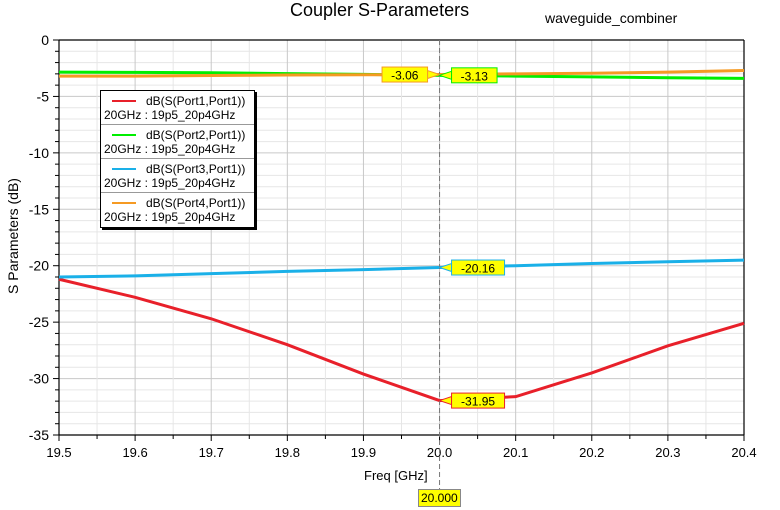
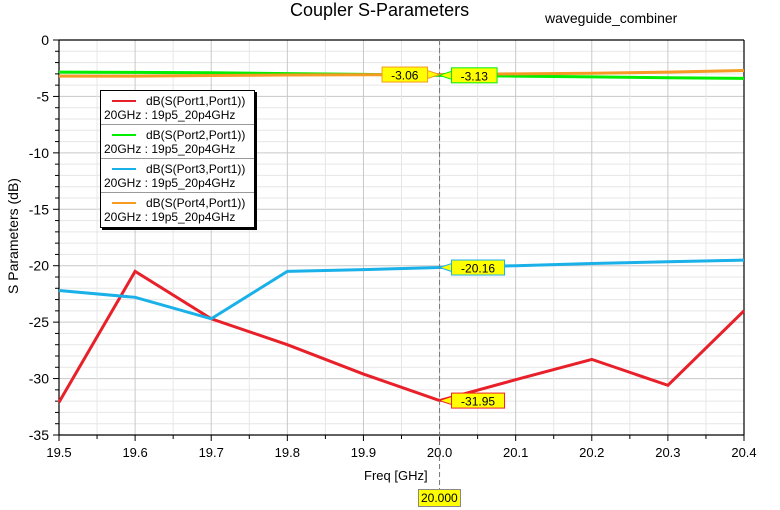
dB(S(Port1,Port1))/19.5: -21.2 -> -32.1
dB(S(Port3,Port1))/19.5: -21.0 -> -22.2
dB(S(Port1,Port1))/19.6: -22.8 -> -20.5
dB(S(Port3,Port1))/19.6: -20.9 -> -22.8
dB(S(Port3,Port1))/19.7: -20.7 -> -24.7
dB(S(Port1,Port1))/20.1: -31.6 -> -30.1
dB(S(Port1,Port1))/20.2: -29.5 -> -28.3
dB(S(Port1,Port1))/20.3: -27.1 -> -30.6
dB(S(Port1,Port1))/20.4: -25.1 -> -24.0
